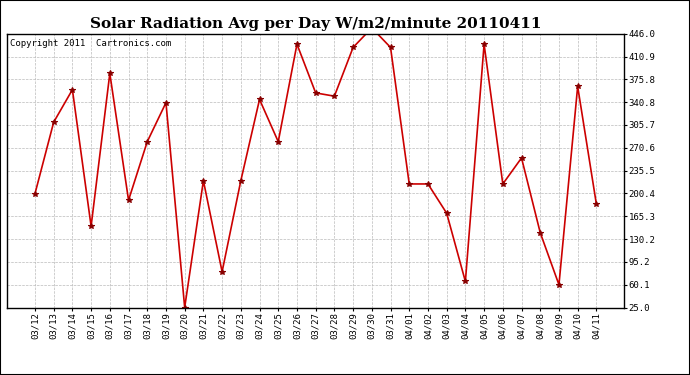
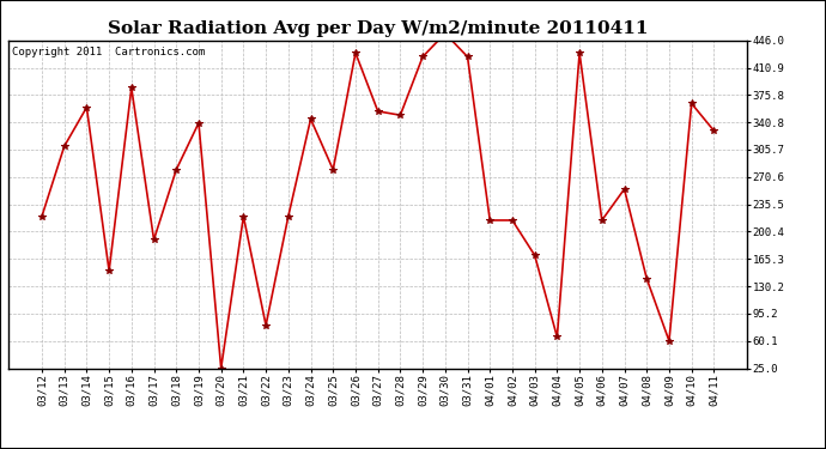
03/12: 200 -> 220
04/11: 184 -> 330
